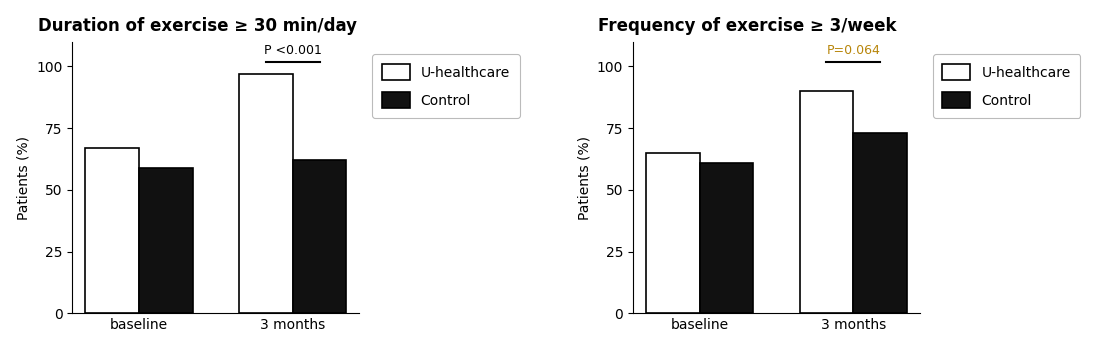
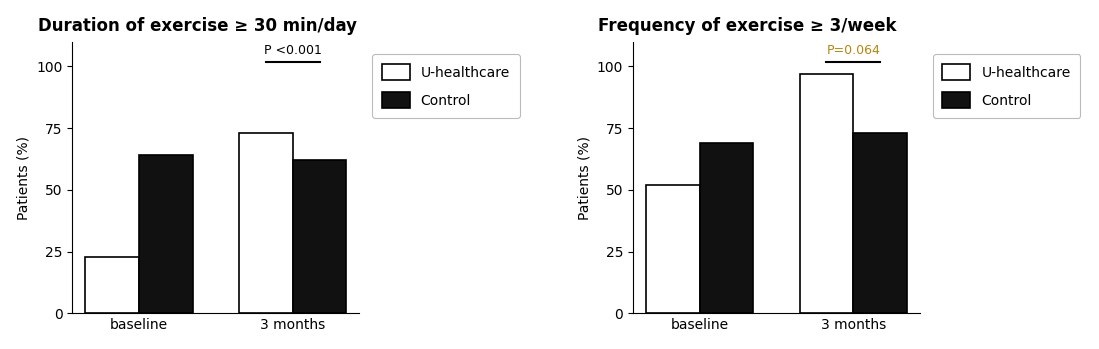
Duration of exercise ≥ 30 min/day/U-healthcare/baseline: 67 -> 23
Duration of exercise ≥ 30 min/day/Control/baseline: 59 -> 64
Duration of exercise ≥ 30 min/day/U-healthcare/3 months: 97 -> 73
Frequency of exercise ≥ 3/week/U-healthcare/baseline: 65 -> 52
Frequency of exercise ≥ 3/week/Control/baseline: 61 -> 69
Frequency of exercise ≥ 3/week/U-healthcare/3 months: 90 -> 97
